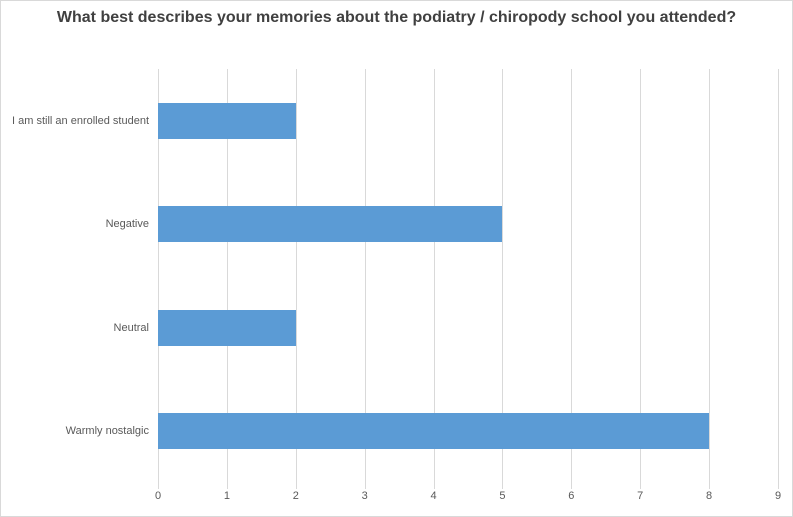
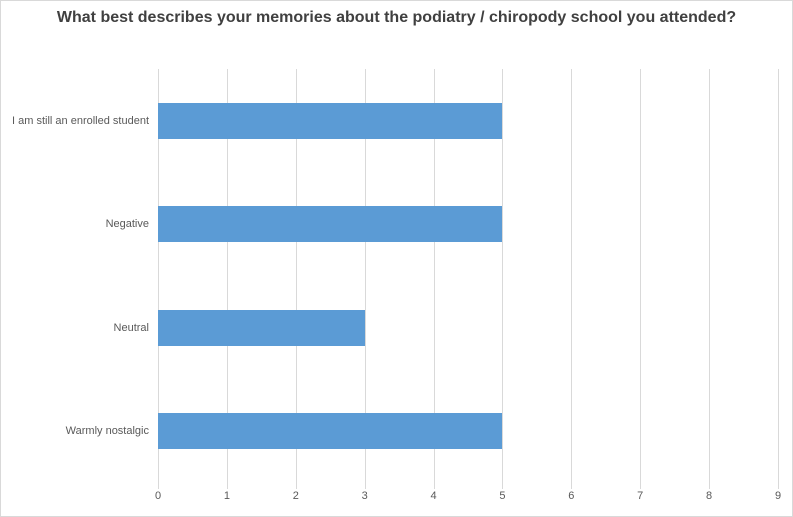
I am still an enrolled student: 2 -> 5
Neutral: 2 -> 3
Warmly nostalgic: 8 -> 5
